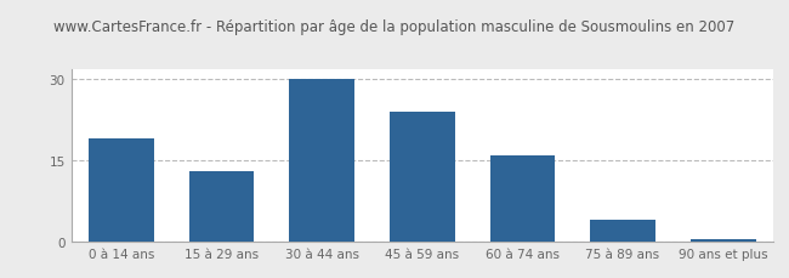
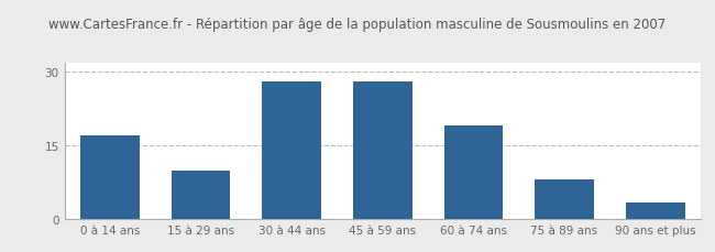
0 à 14 ans: 19.0 -> 17.0
15 à 29 ans: 13.0 -> 10.0
30 à 44 ans: 30.0 -> 28.0
45 à 59 ans: 24.0 -> 28.0
60 à 74 ans: 16.0 -> 19.0
75 à 89 ans: 4.0 -> 8.0
90 ans et plus: 0.5 -> 3.5
